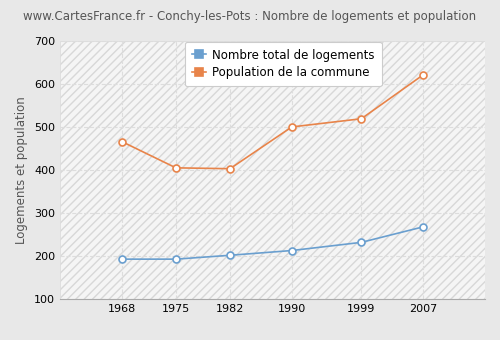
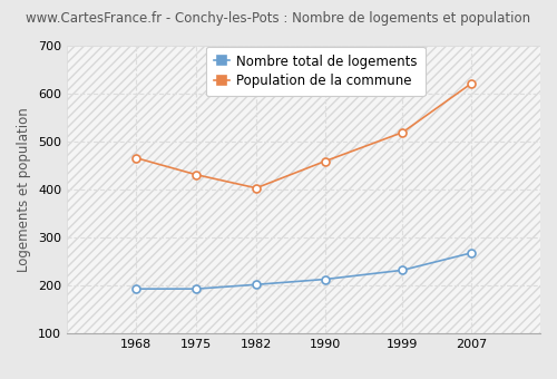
Population de la commune/1975: 405 -> 431
Population de la commune/1990: 500 -> 459
